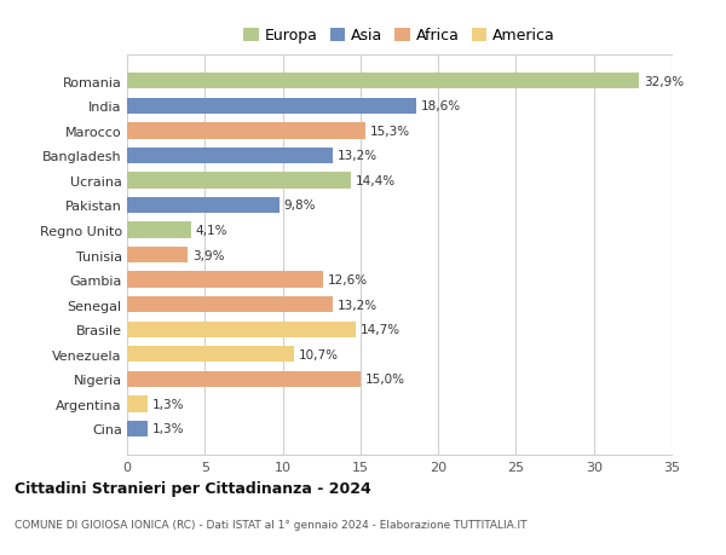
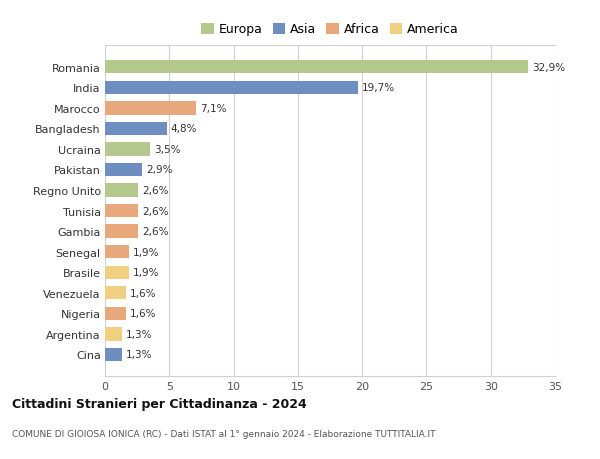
India: 18,6% -> 19,7%
Marocco: 15,3% -> 7,1%
Bangladesh: 13,2% -> 4,8%
Ucraina: 14,4% -> 3,5%
Pakistan: 9,8% -> 2,9%
Regno Unito: 4,1% -> 2,6%
Tunisia: 3,9% -> 2,6%
Gambia: 12,6% -> 2,6%
Senegal: 13,2% -> 1,9%
Brasile: 14,7% -> 1,9%
Venezuela: 10,7% -> 1,6%
Nigeria: 15,0% -> 1,6%
